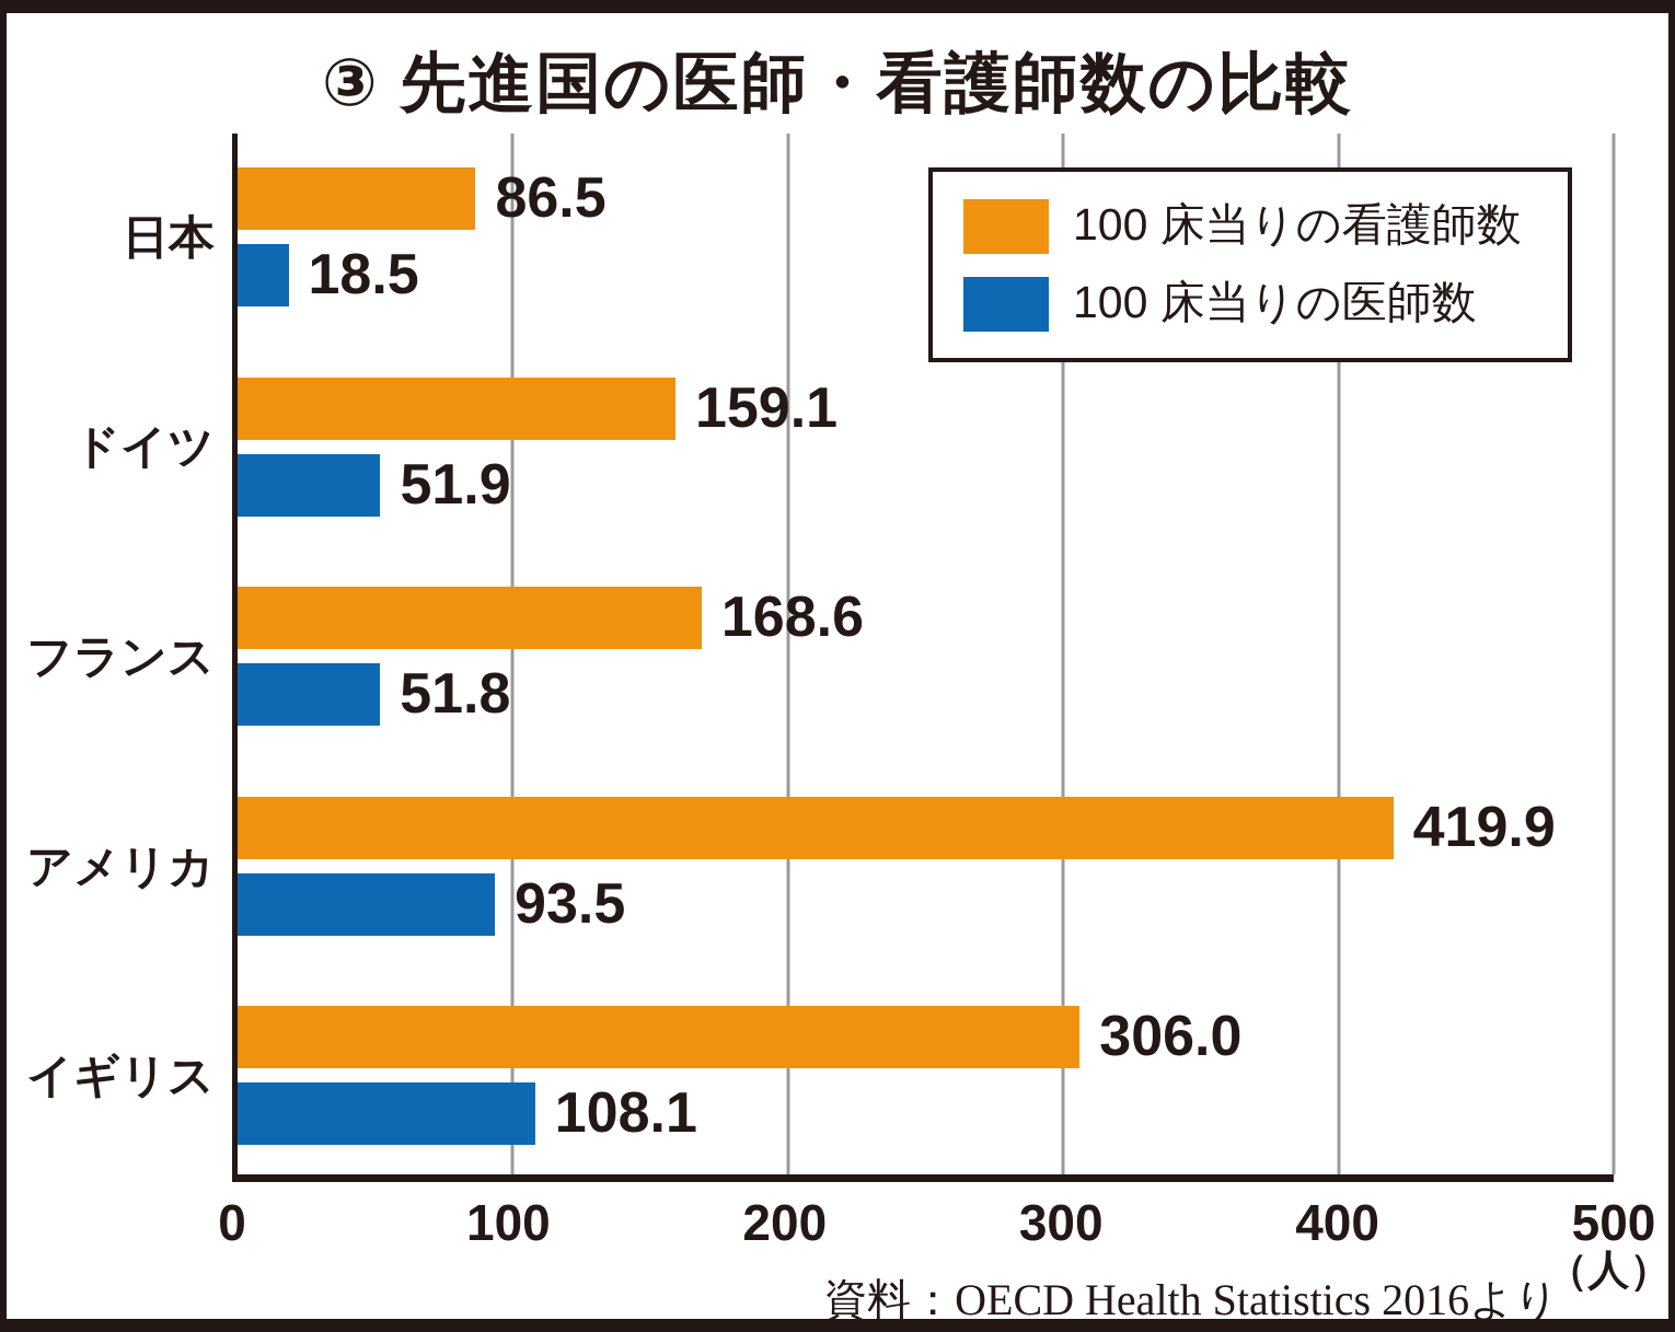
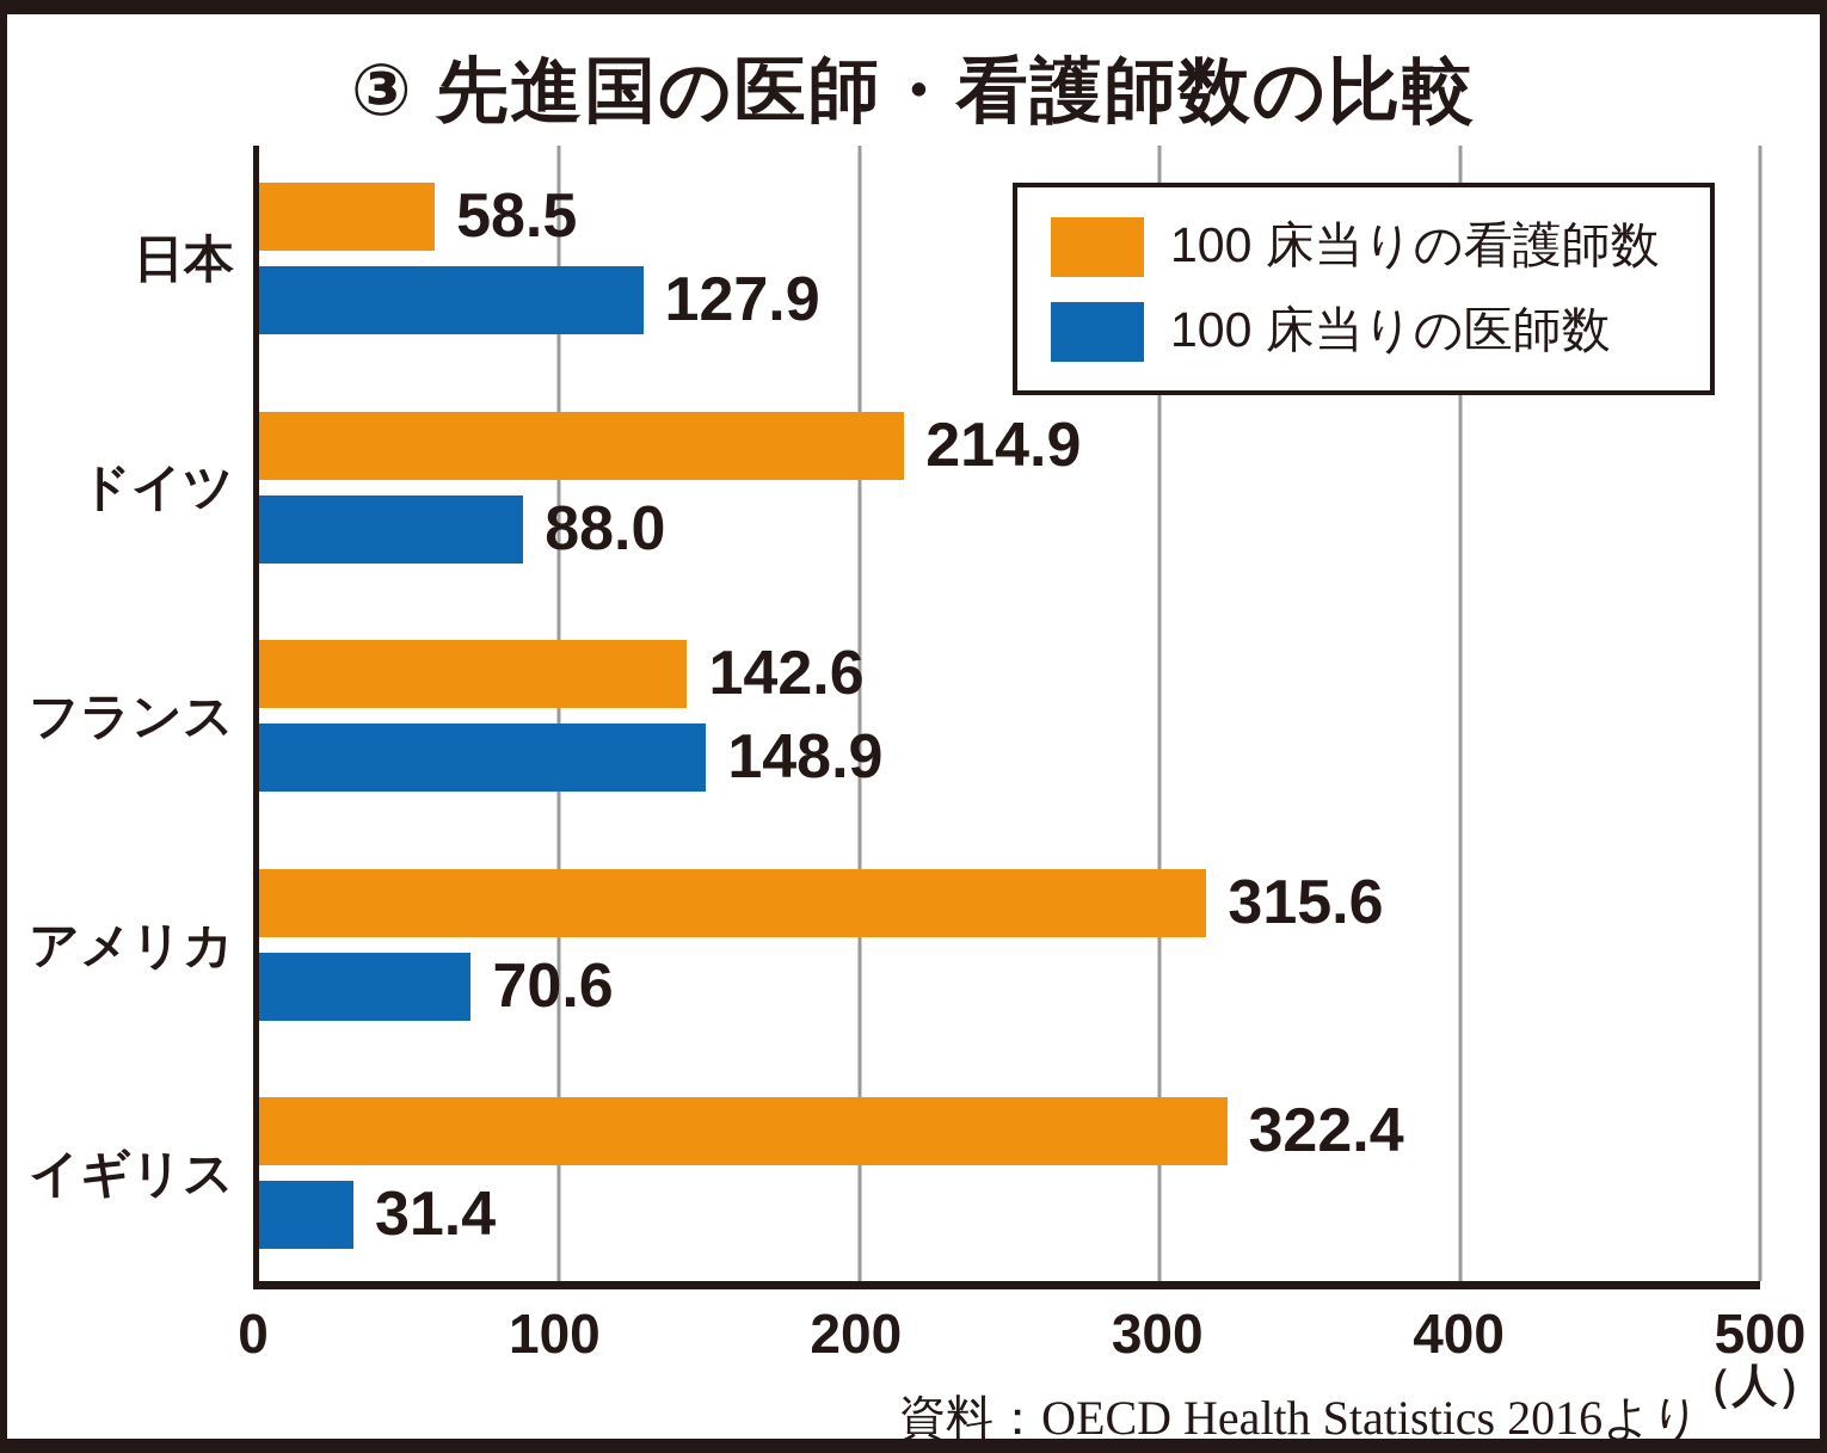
100 床当りの看護師数/日本: 86.5 -> 58.5
100 床当りの医師数/日本: 18.5 -> 127.9
100 床当りの看護師数/ドイツ: 159.1 -> 214.9
100 床当りの医師数/ドイツ: 51.9 -> 88.0
100 床当りの看護師数/フランス: 168.6 -> 142.6
100 床当りの医師数/フランス: 51.8 -> 148.9
100 床当りの看護師数/アメリカ: 419.9 -> 315.6
100 床当りの医師数/アメリカ: 93.5 -> 70.6
100 床当りの看護師数/イギリス: 306.0 -> 322.4
100 床当りの医師数/イギリス: 108.1 -> 31.4
